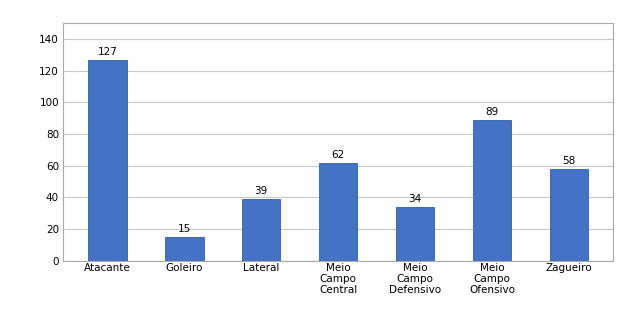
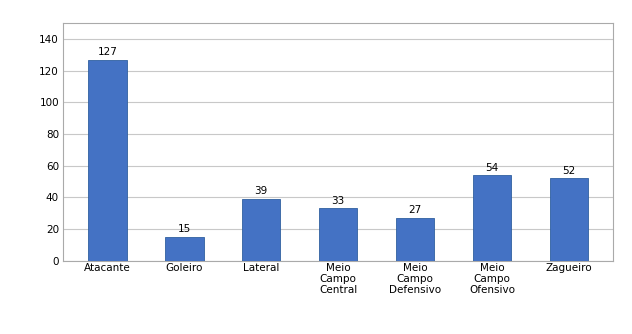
Meio Campo Central: 62 -> 33
Meio Campo Defensivo: 34 -> 27
Meio Campo Ofensivo: 89 -> 54
Zagueiro: 58 -> 52
